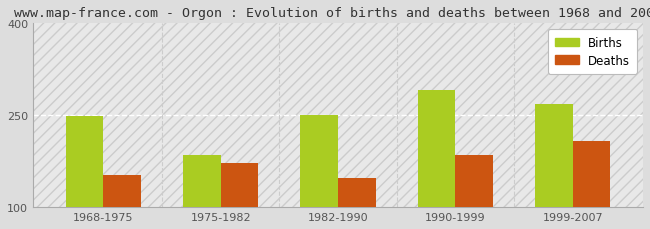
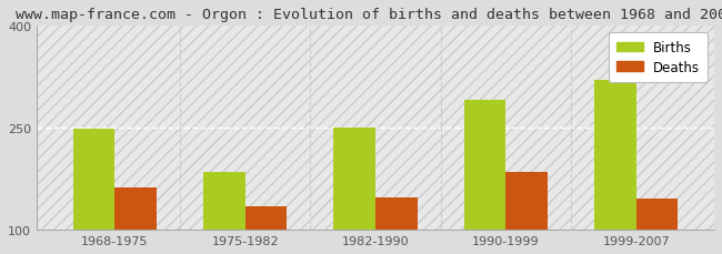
Deaths/1968-1975: 152 -> 162
Deaths/1975-1982: 172 -> 134
Births/1999-2007: 268 -> 320
Deaths/1999-2007: 207 -> 146
